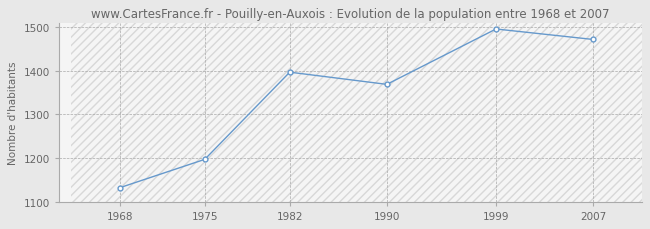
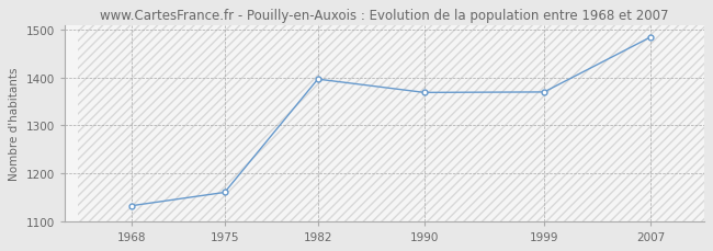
1975: 1197 -> 1160
1999: 1496 -> 1370
2007: 1472 -> 1485
